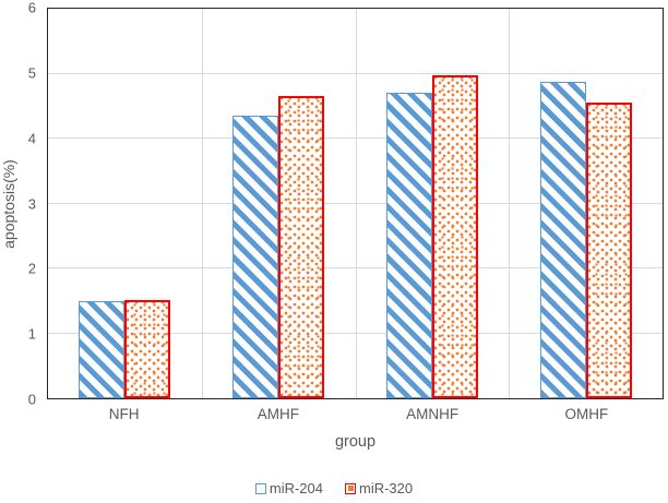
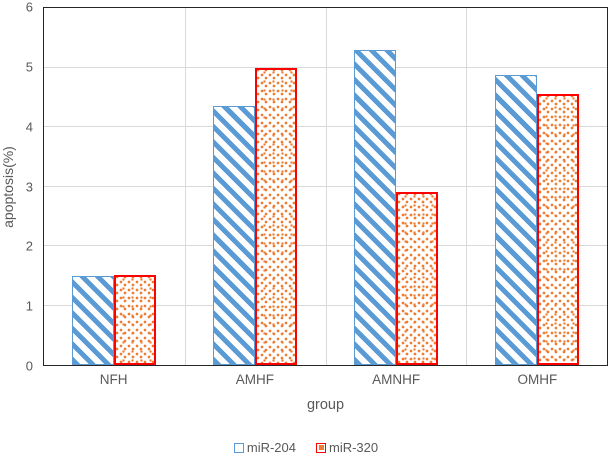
miR-320/AMHF: 4.7 -> 5.0
miR-204/AMNHF: 4.7 -> 5.3
miR-320/AMNHF: 5.0 -> 2.9
